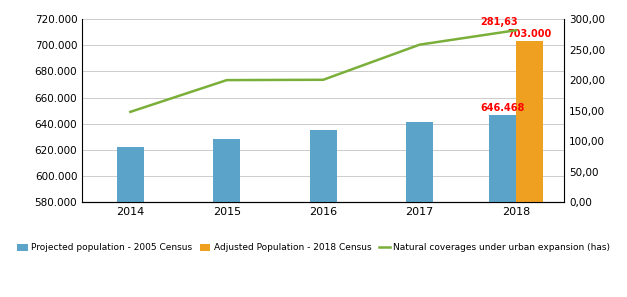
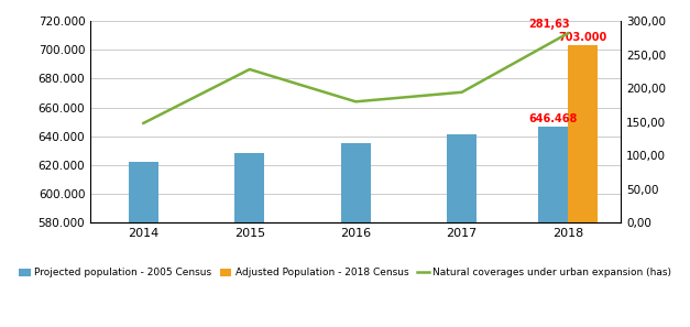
Natural coverages under urban expansion (has)/2015: 200 -> 228
Natural coverages under urban expansion (has)/2016: 200 -> 180
Natural coverages under urban expansion (has)/2017: 258 -> 194
